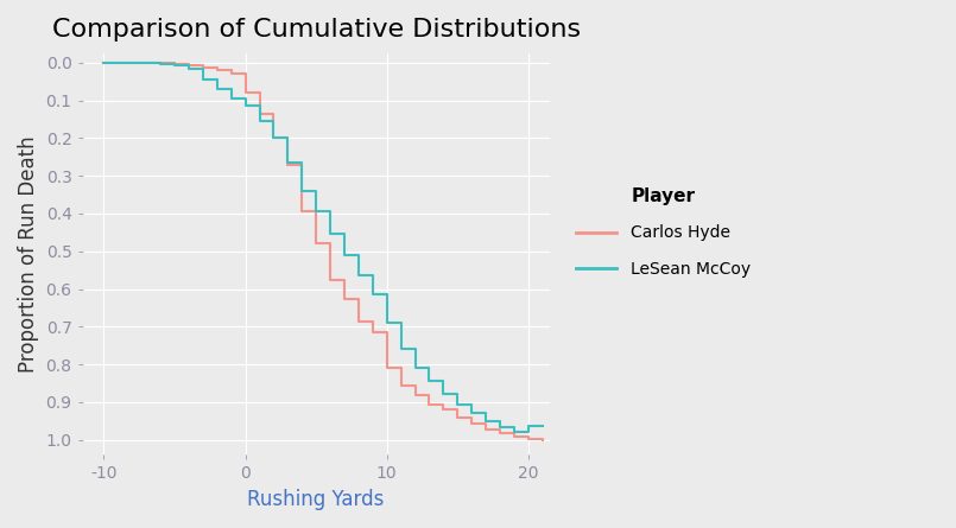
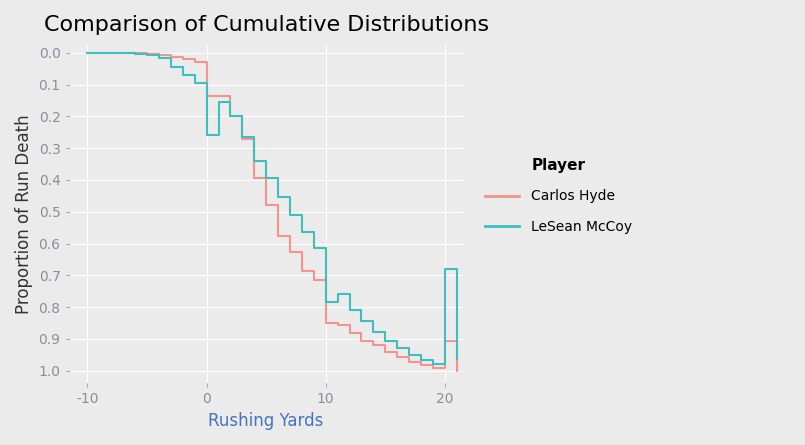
Carlos Hyde/0: 0.080 -> 0.135
LeSean McCoy/0: 0.115 -> 0.260
Carlos Hyde/10: 0.810 -> 0.850
LeSean McCoy/10: 0.690 -> 0.785
Carlos Hyde/20: 0.998 -> 0.905
LeSean McCoy/20: 0.962 -> 0.680
